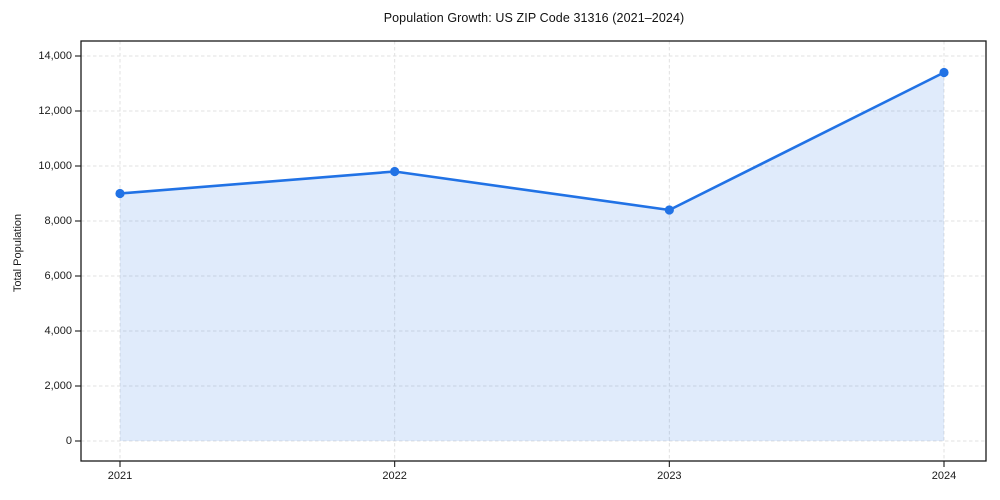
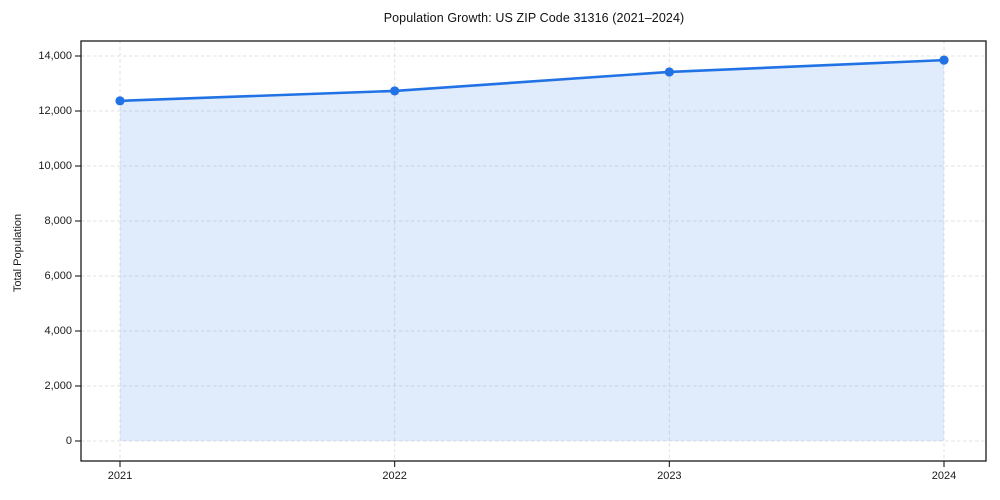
2021: 9000 -> 12400
2022: 9800 -> 12700
2023: 8400 -> 13400
2024: 13400 -> 13800
